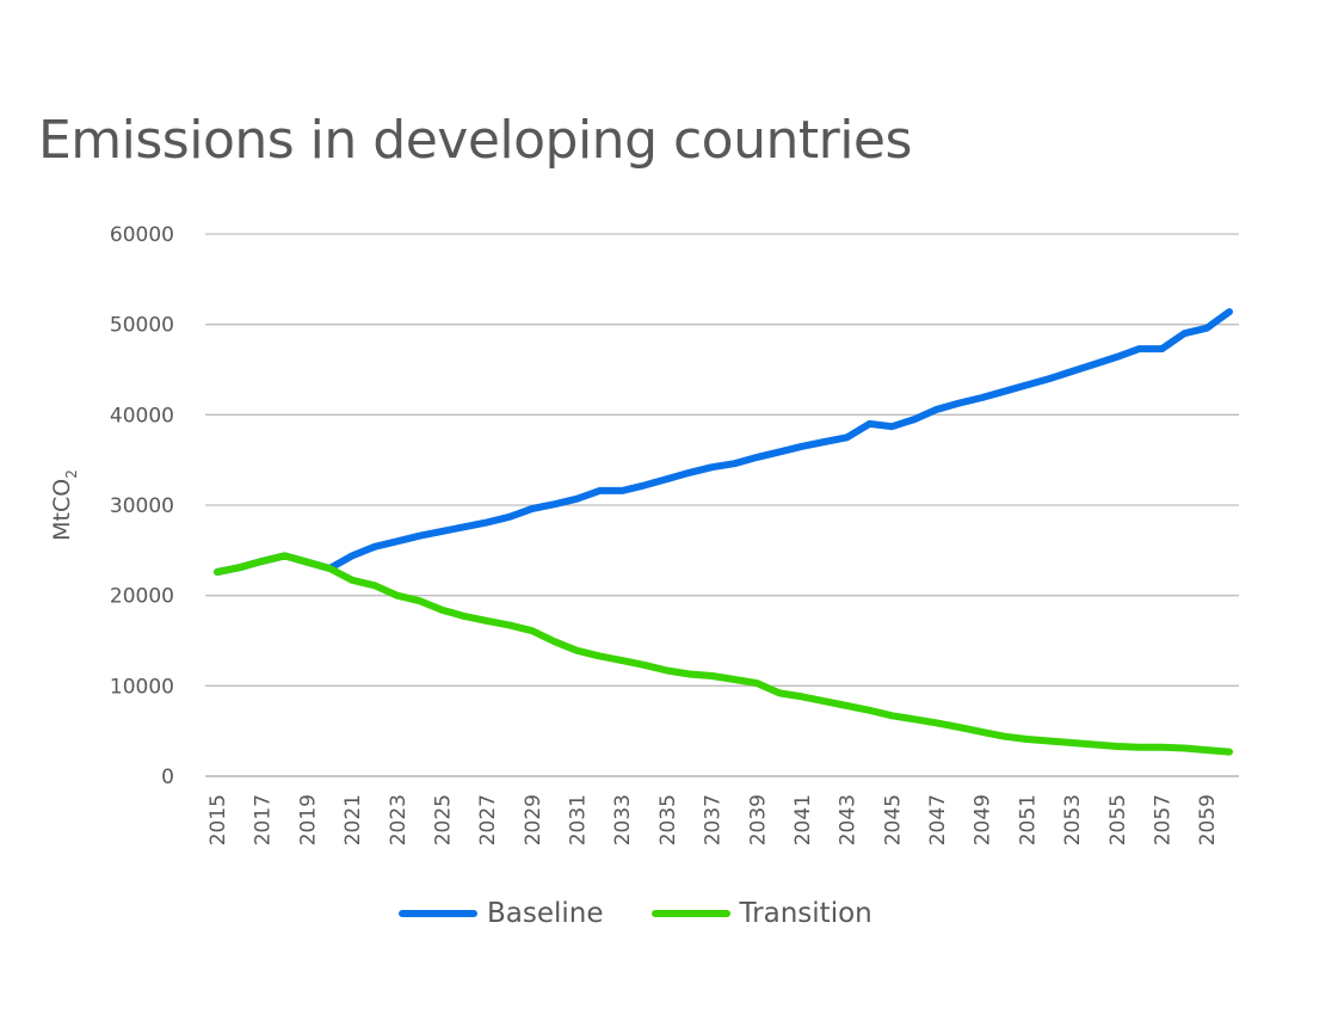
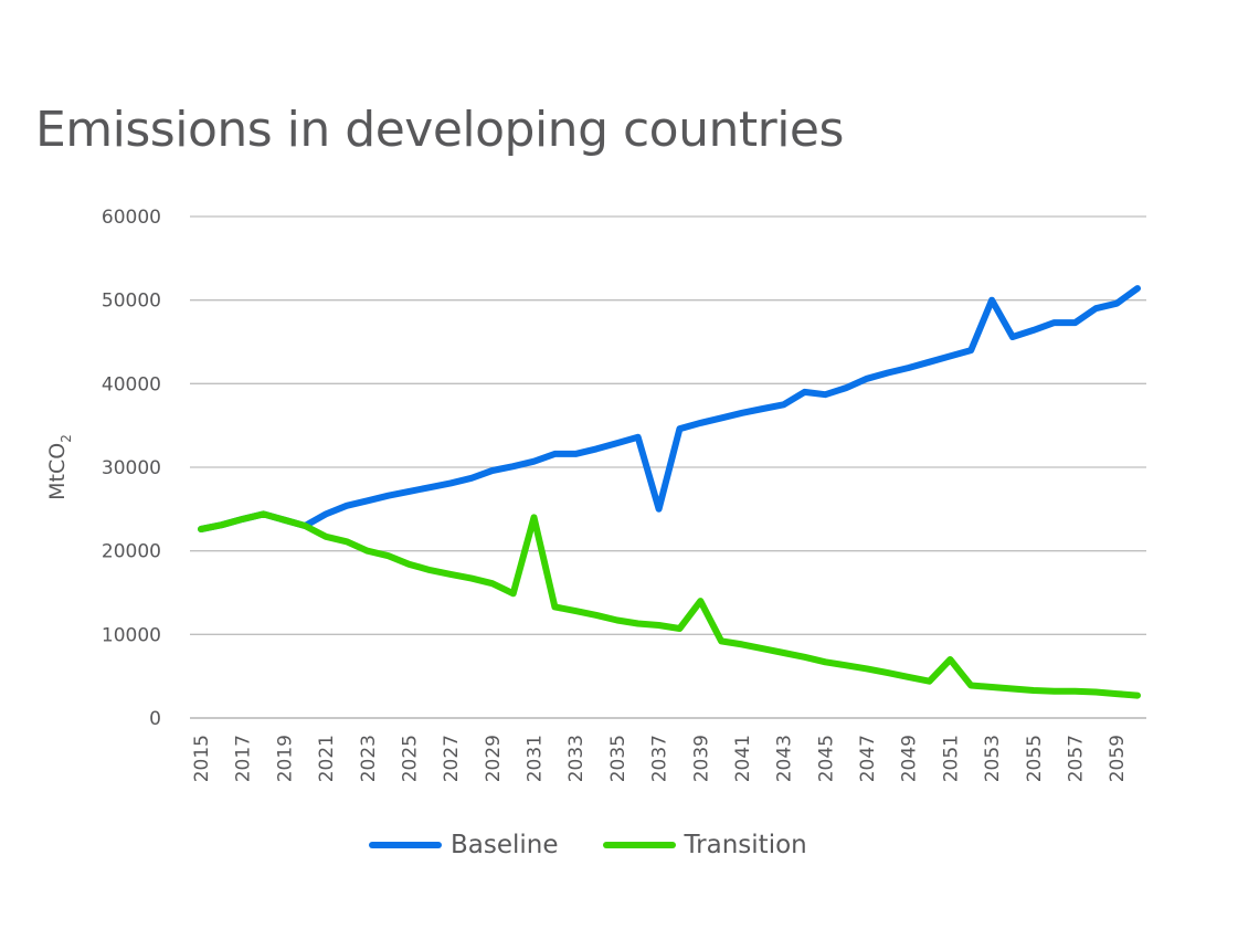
Transition/2031: 14000 -> 24000
Baseline/2037: 34000 -> 25000
Transition/2039: 10000 -> 14000
Transition/2051: 4000 -> 7000
Baseline/2053: 45000 -> 50000
